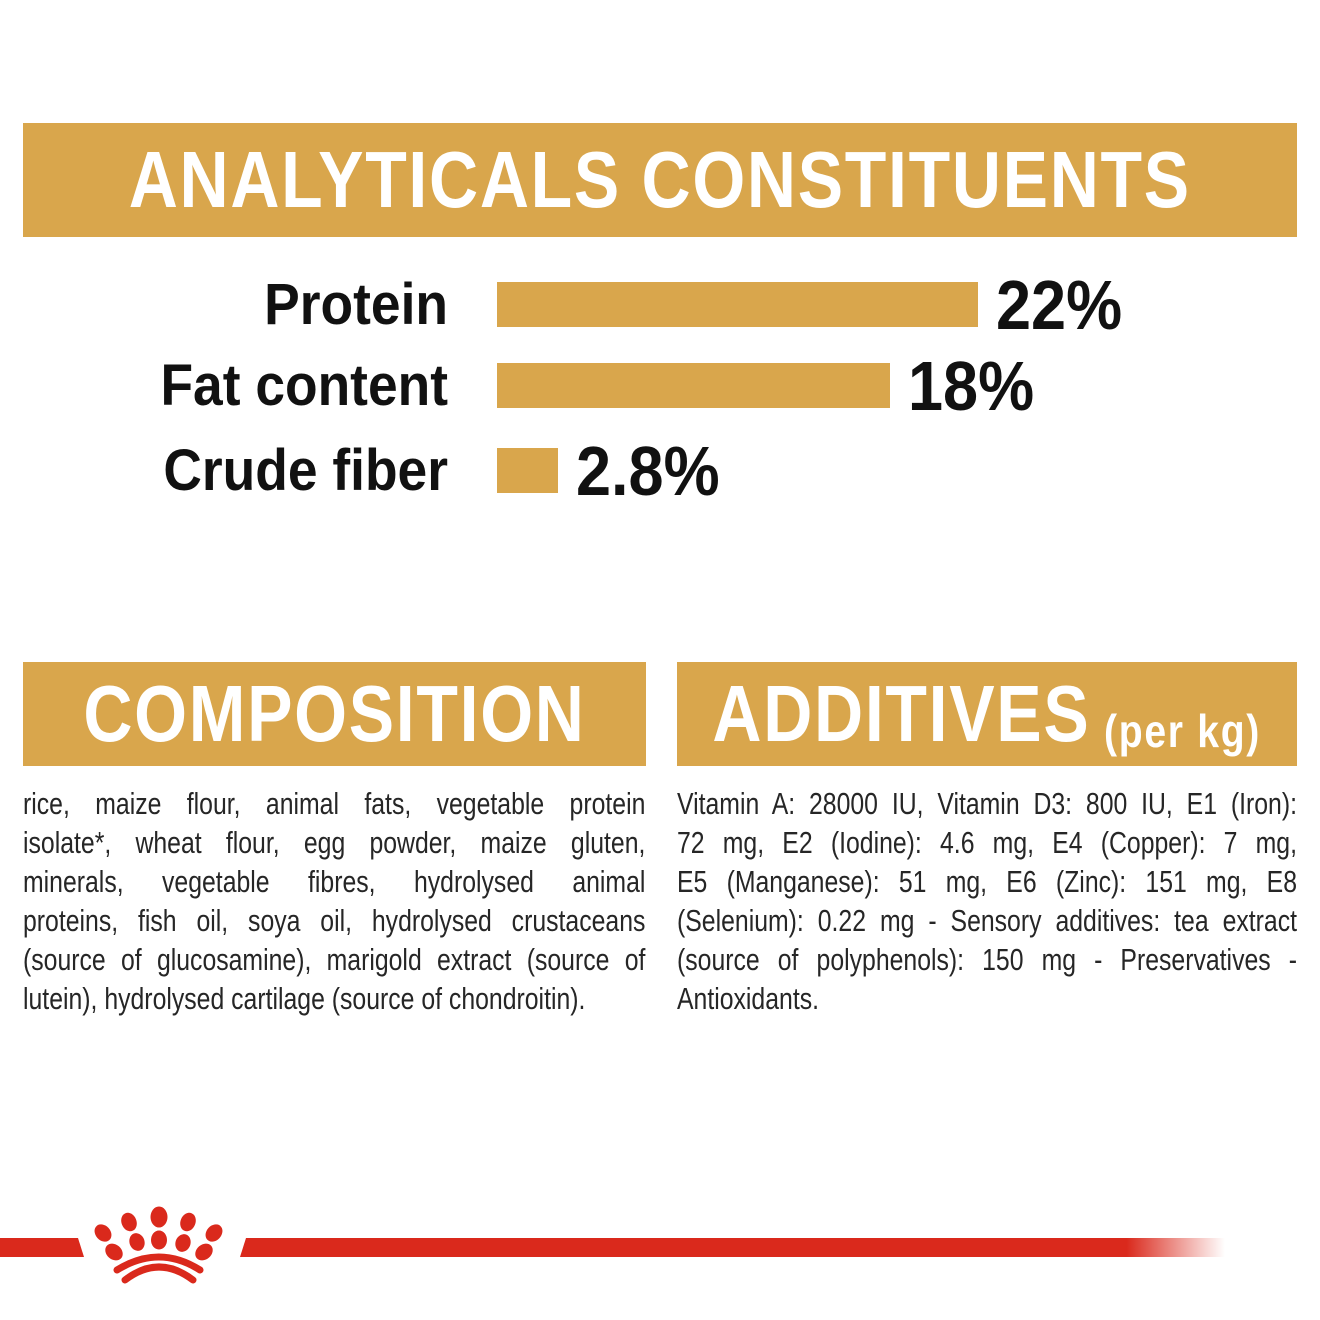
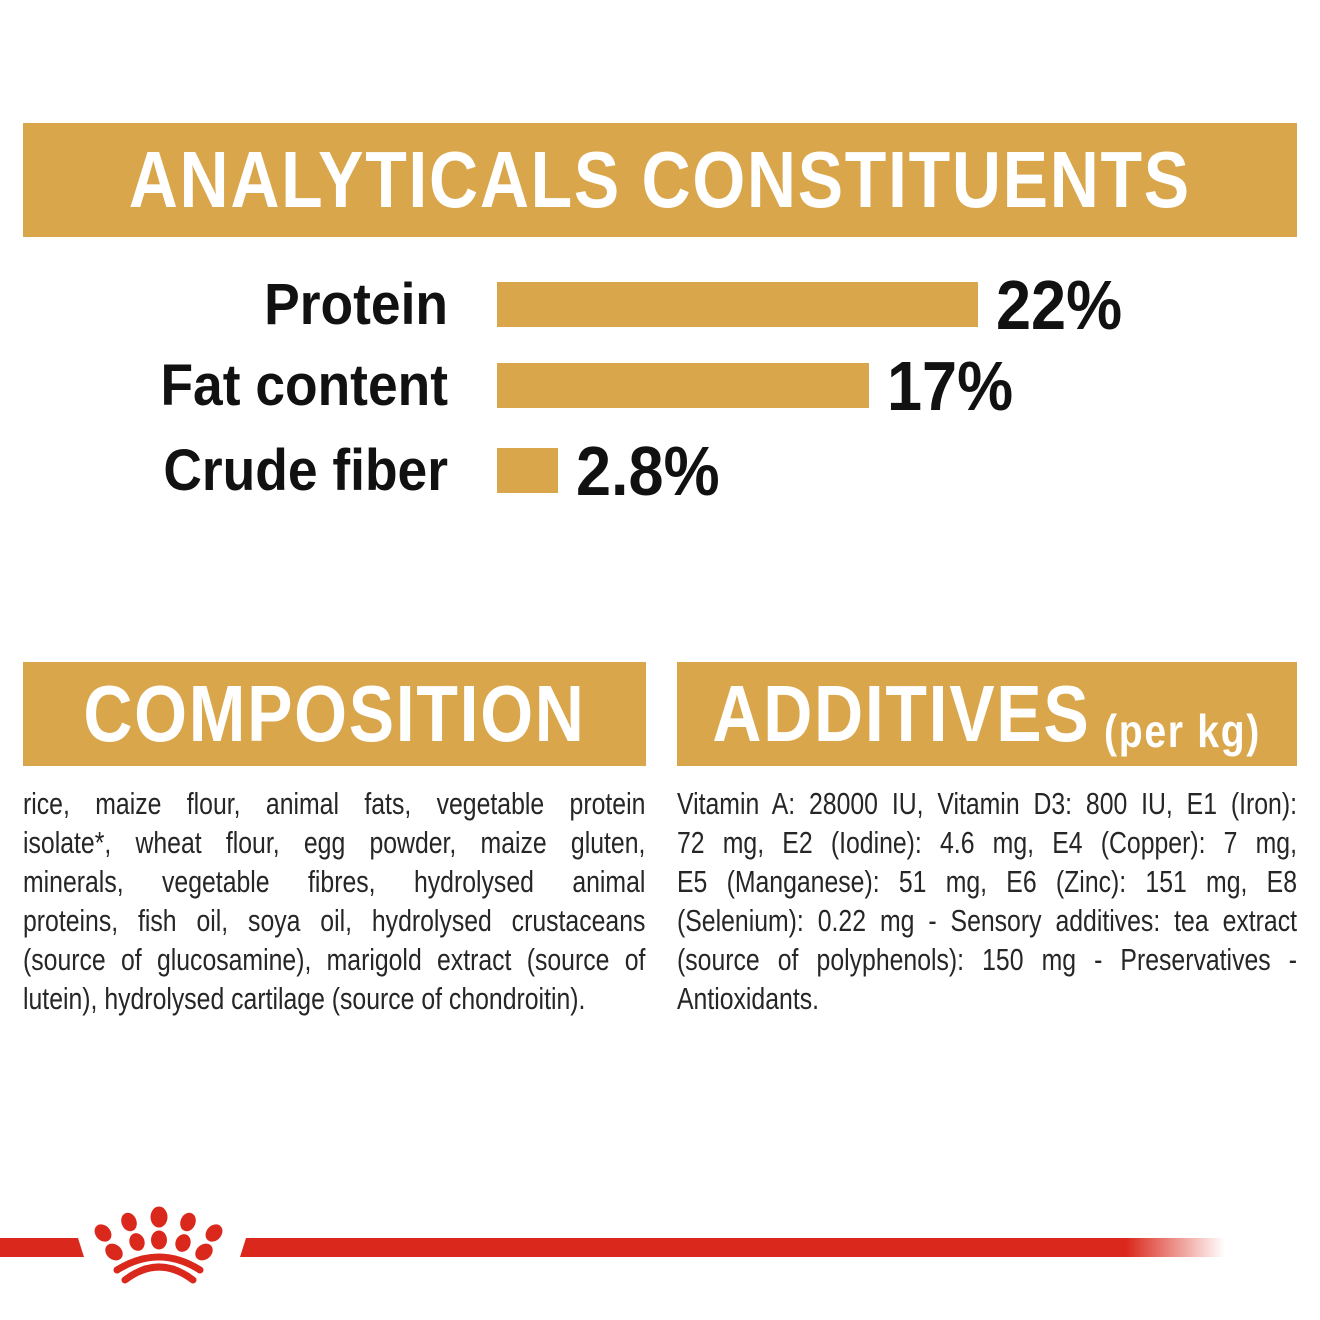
Fat content: 18% -> 17%
